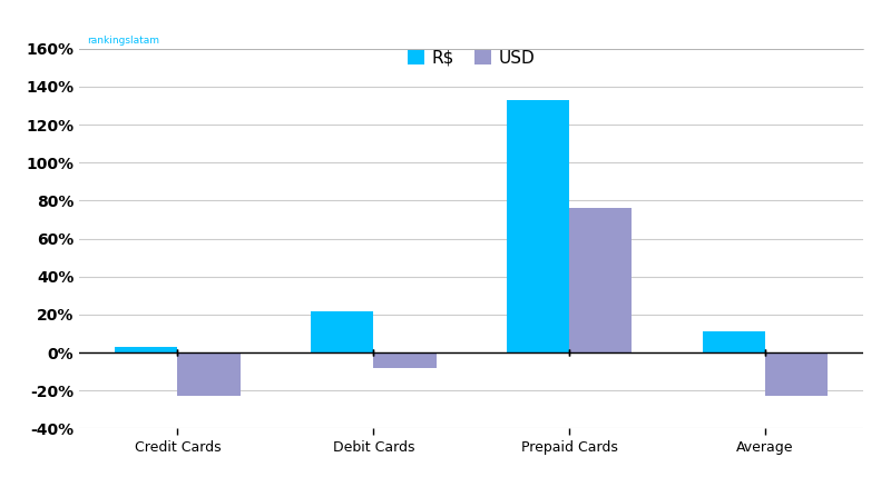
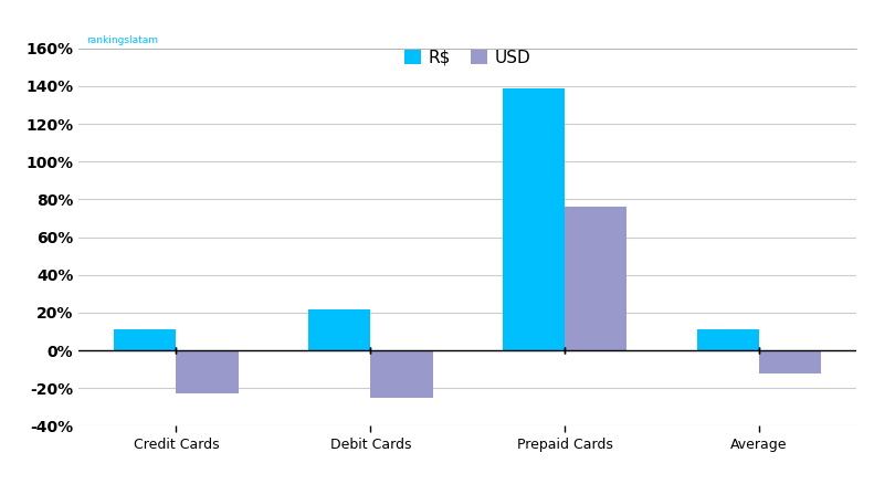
R$/Credit Cards: 3% -> 11%
USD/Debit Cards: -8% -> -25%
R$/Prepaid Cards: 133% -> 139%
USD/Average: -23% -> -12%
